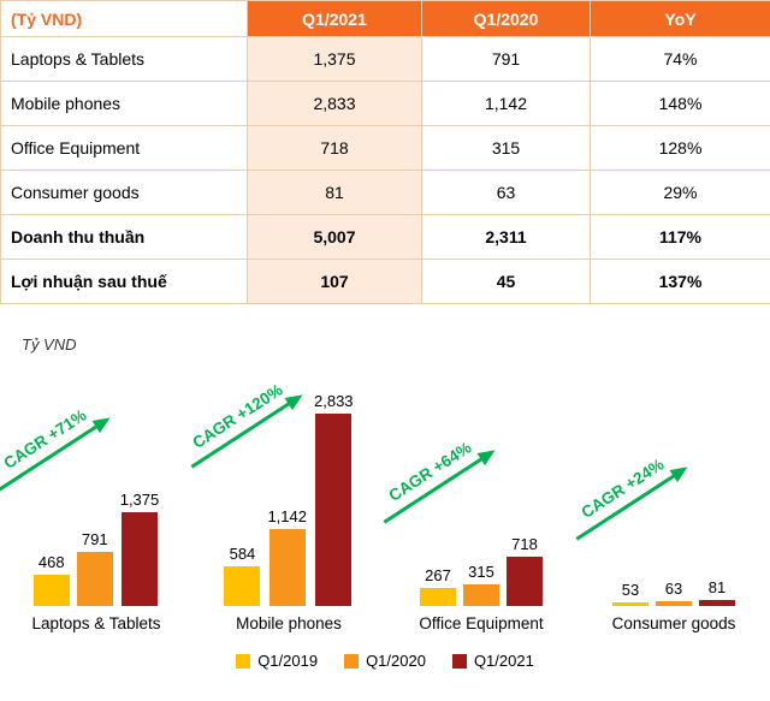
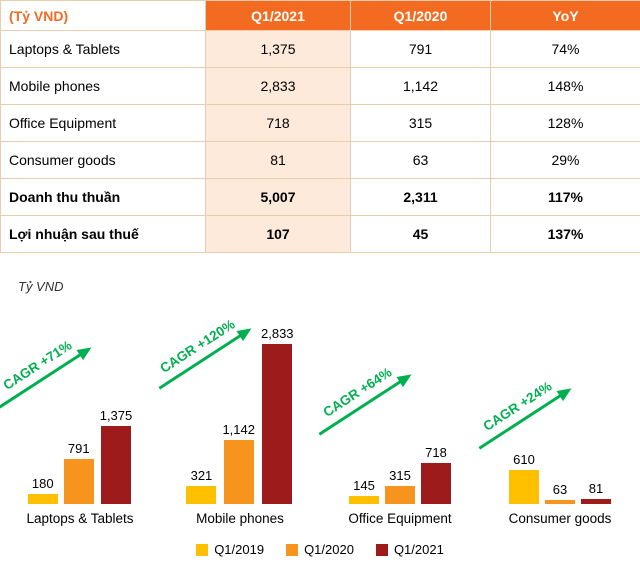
Q1/2019/Laptops & Tablets: 468 -> 180
Q1/2019/Mobile phones: 584 -> 321
Q1/2019/Office Equipment: 267 -> 145
Q1/2019/Consumer goods: 53 -> 610
